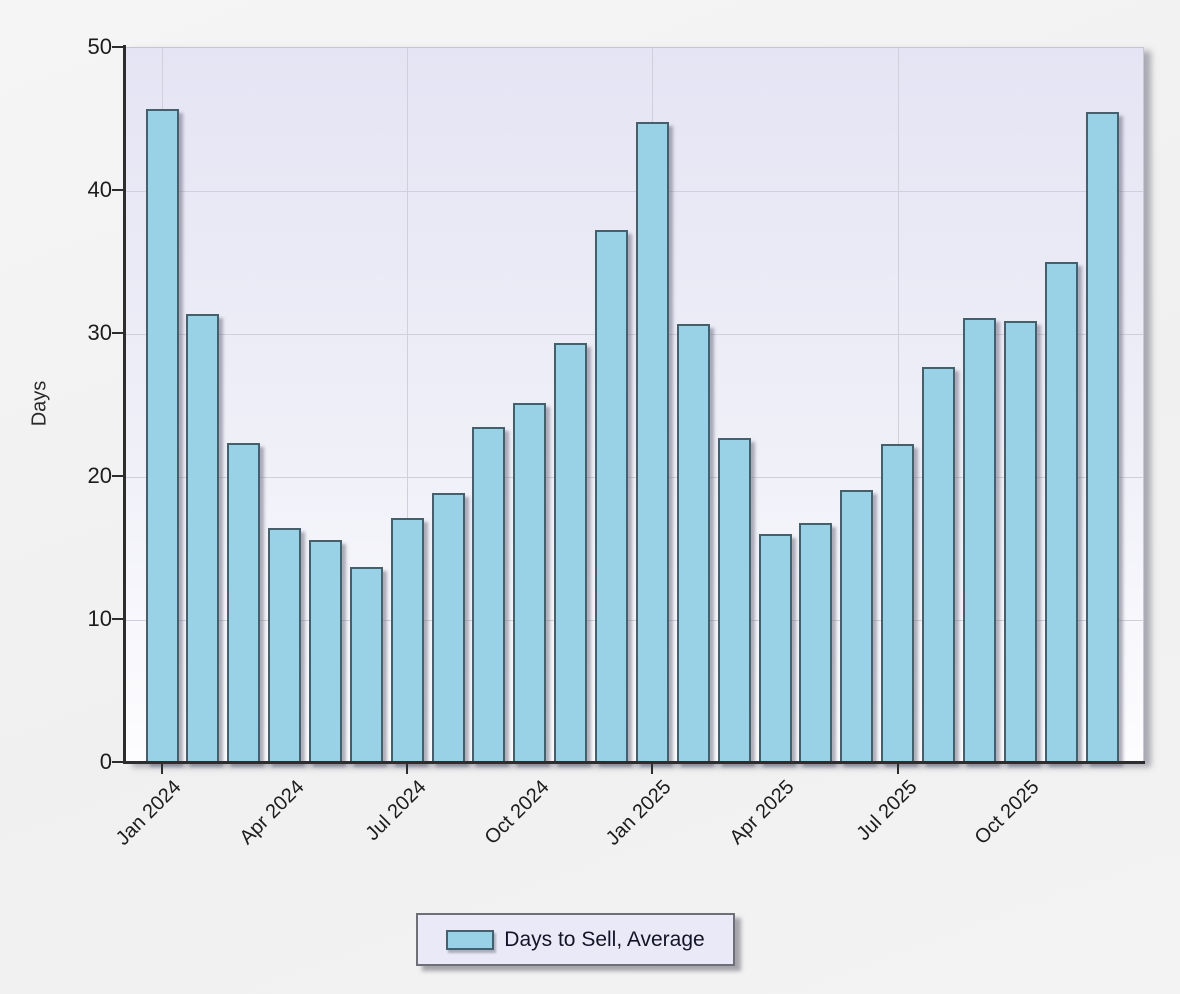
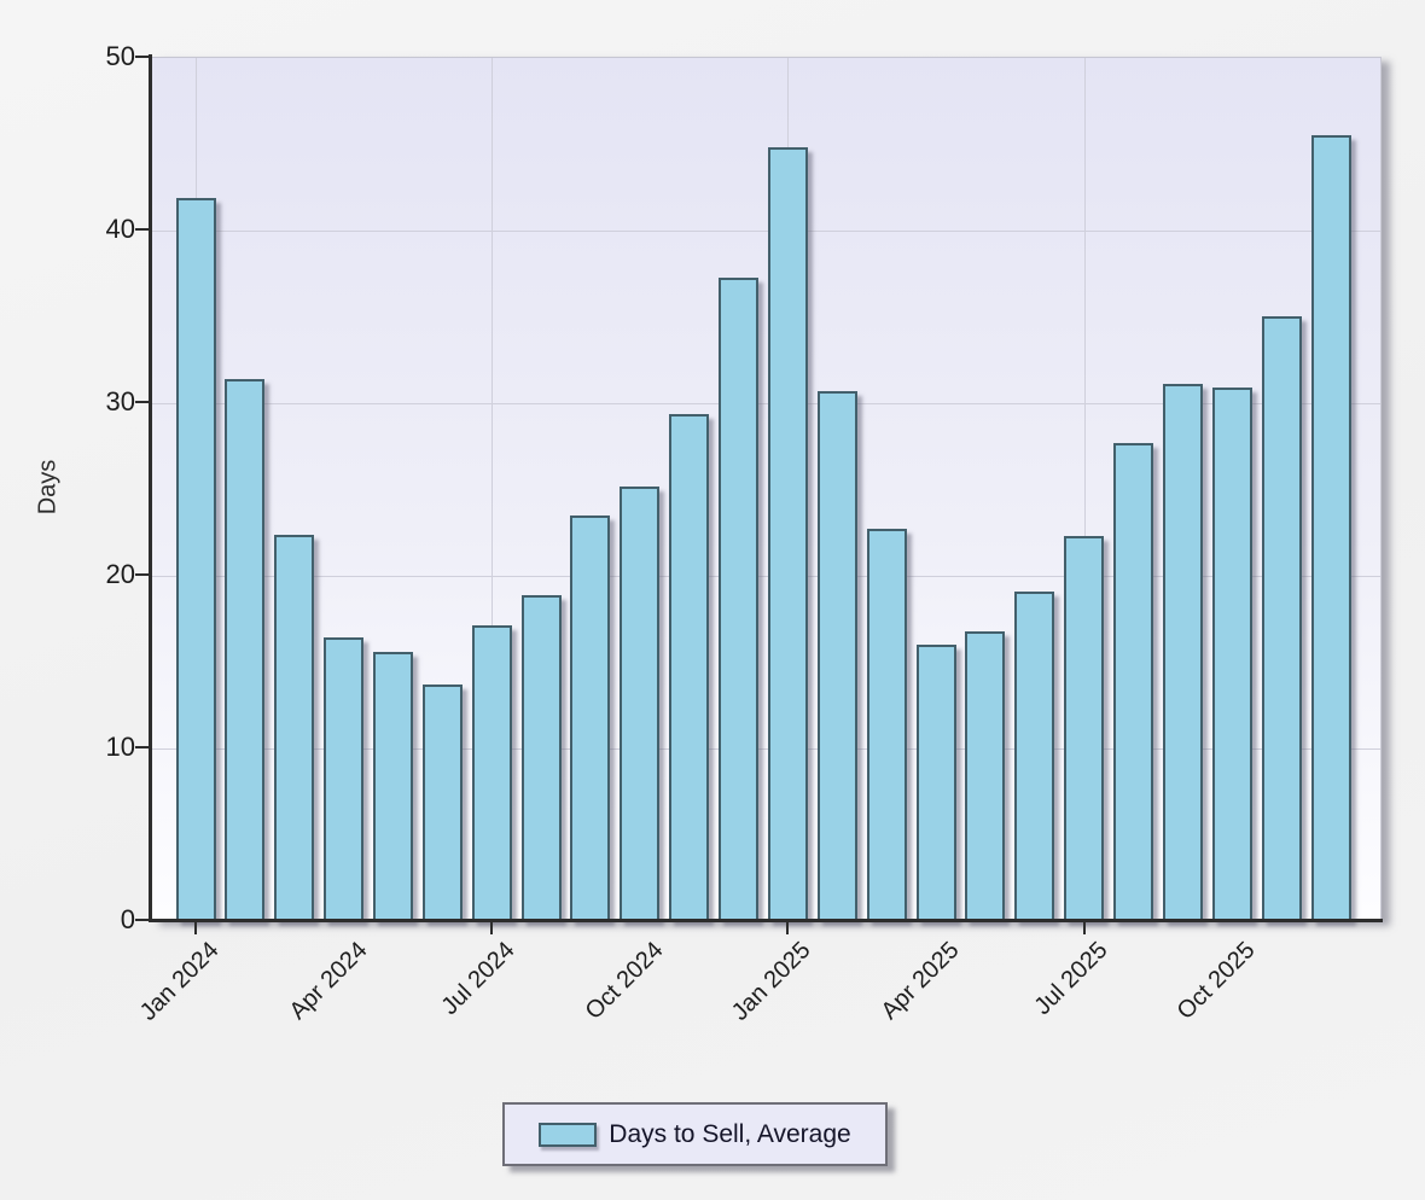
Jan 2024: 45.7 -> 41.9
